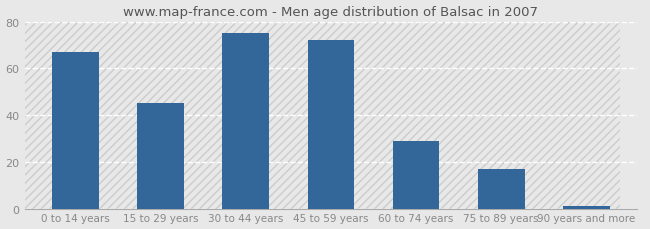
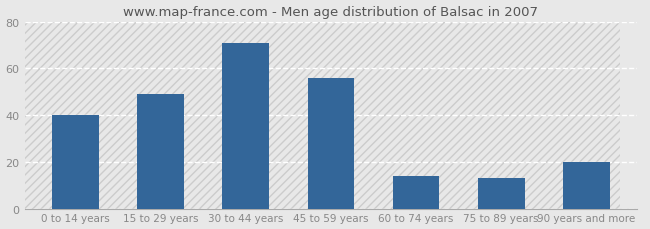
0 to 14 years: 67 -> 40
15 to 29 years: 45 -> 49
30 to 44 years: 75 -> 71
45 to 59 years: 72 -> 56
60 to 74 years: 29 -> 14
75 to 89 years: 17 -> 13
90 years and more: 1 -> 20
